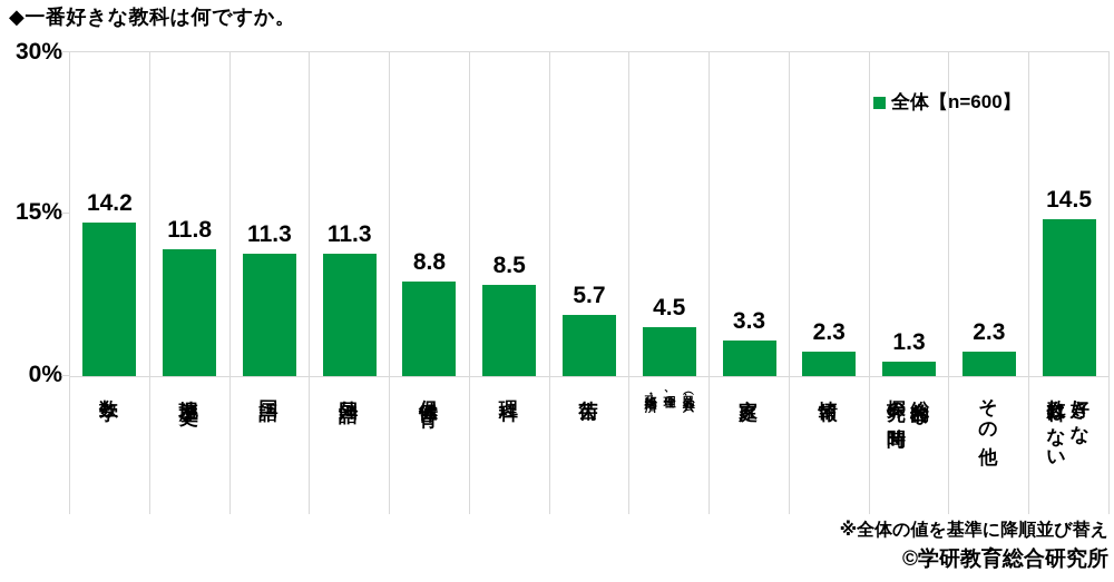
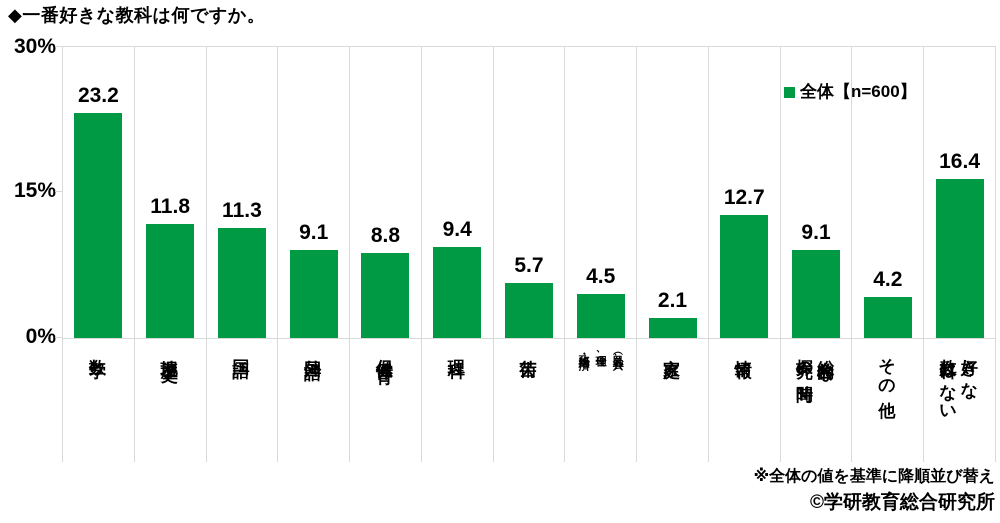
数学: 14.2 -> 23.2
外国語: 11.3 -> 9.1
理科: 8.5 -> 9.4
家庭: 3.3 -> 2.1
情報: 2.3 -> 12.7
総合的な探究の時間: 1.3 -> 9.1
その他: 2.3 -> 4.2
好きな教科はない: 14.5 -> 16.4
